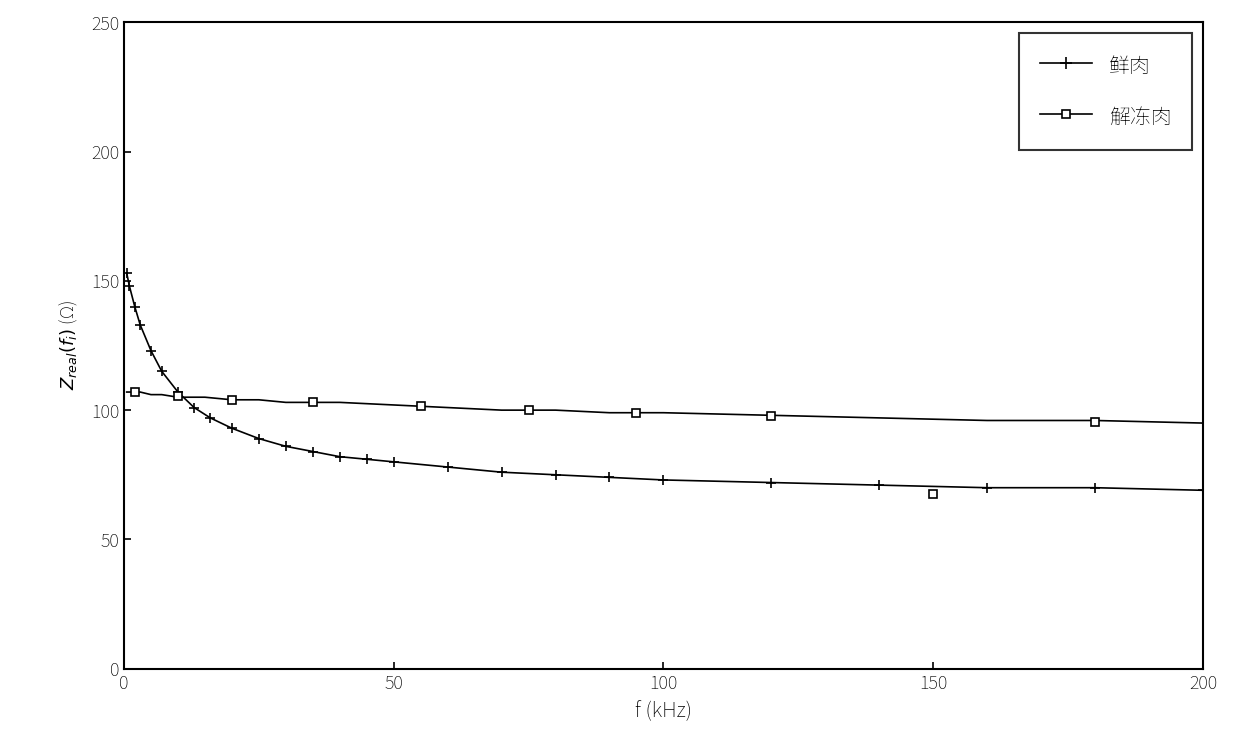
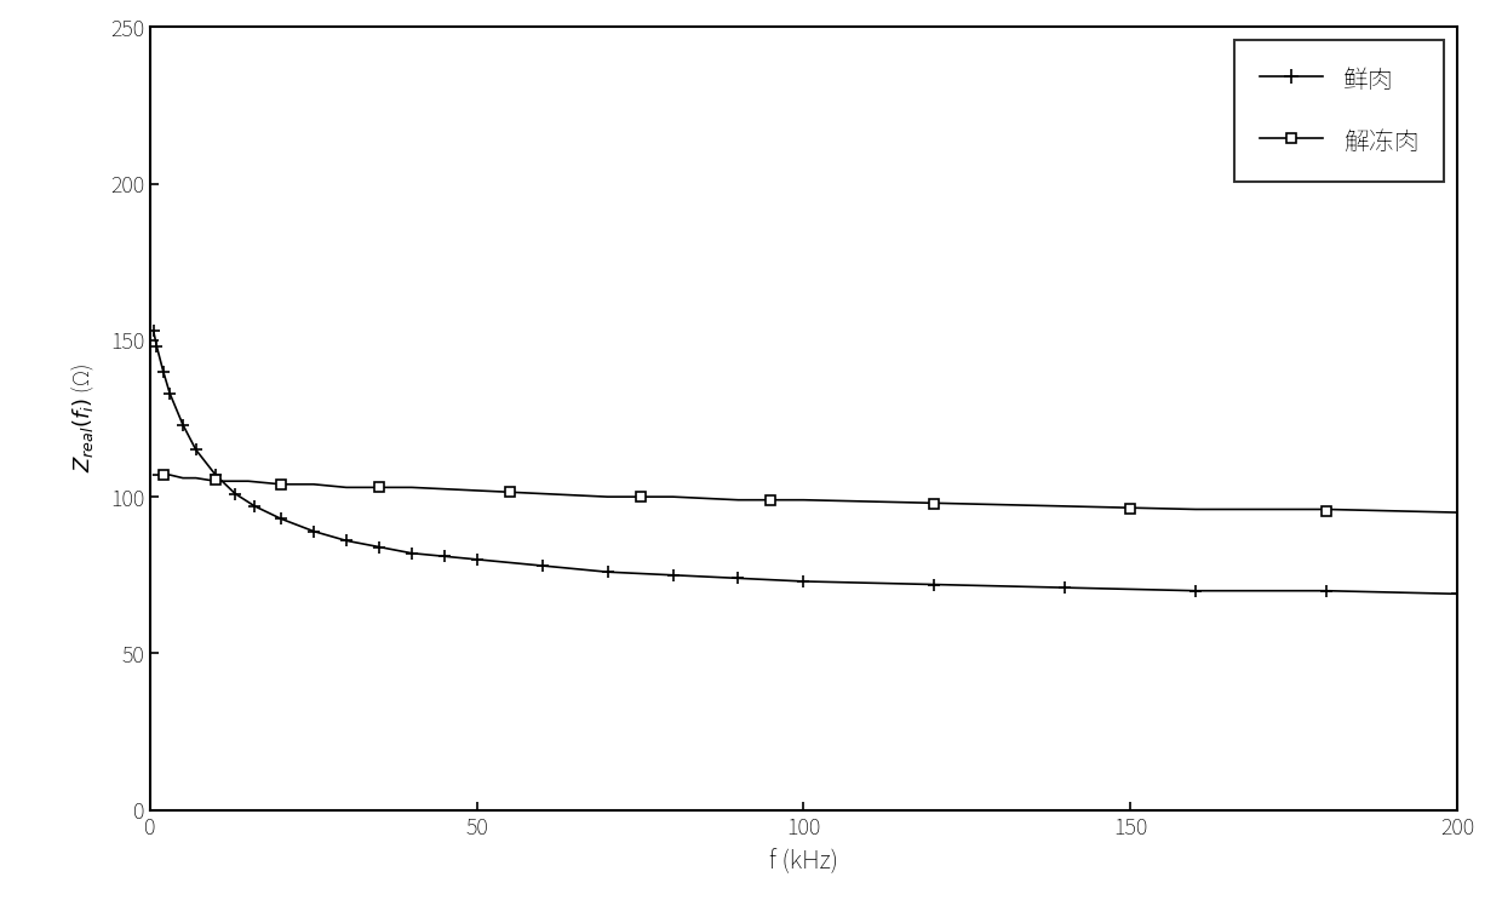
解冻肉/150: 67.5 -> 96.3
